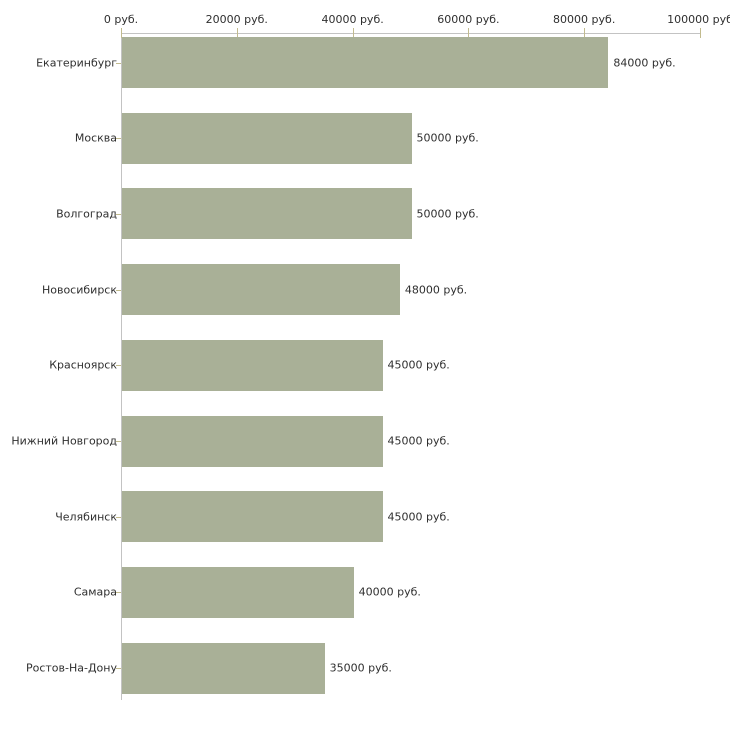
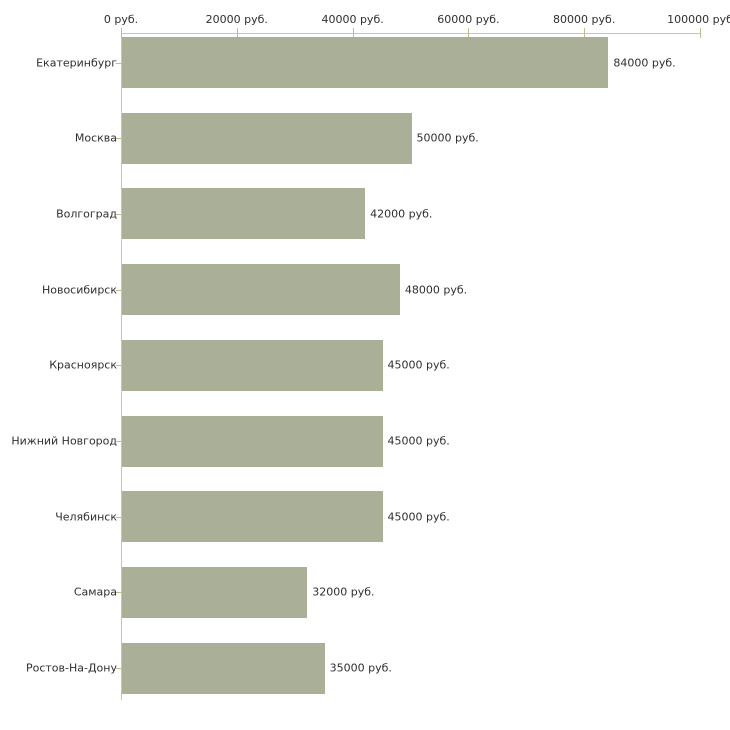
Волгоград: 50000 -> 42000
Самара: 40000 -> 32000
